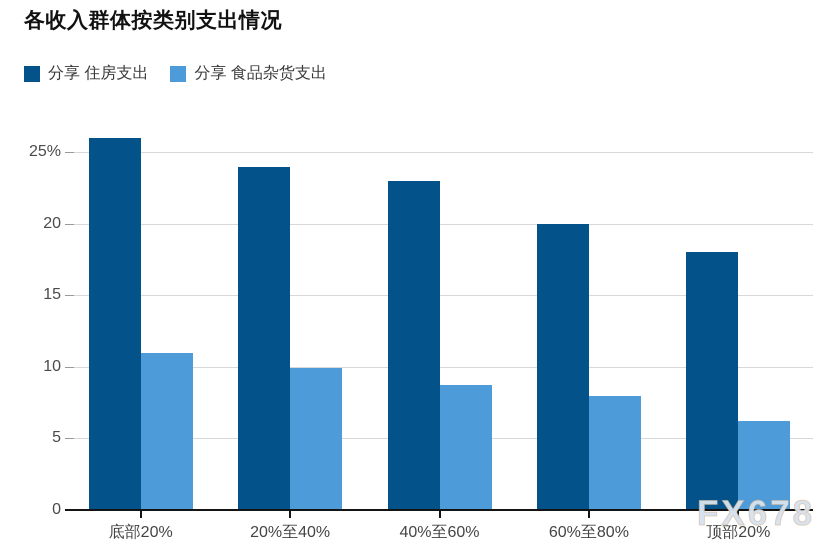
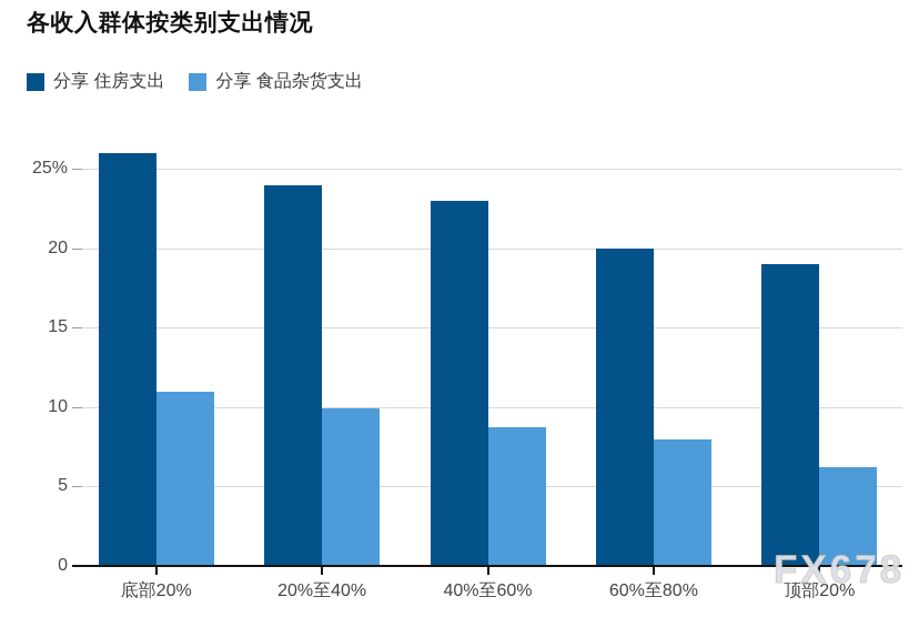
分享 住房支出/顶部20%: 18% -> 19%
